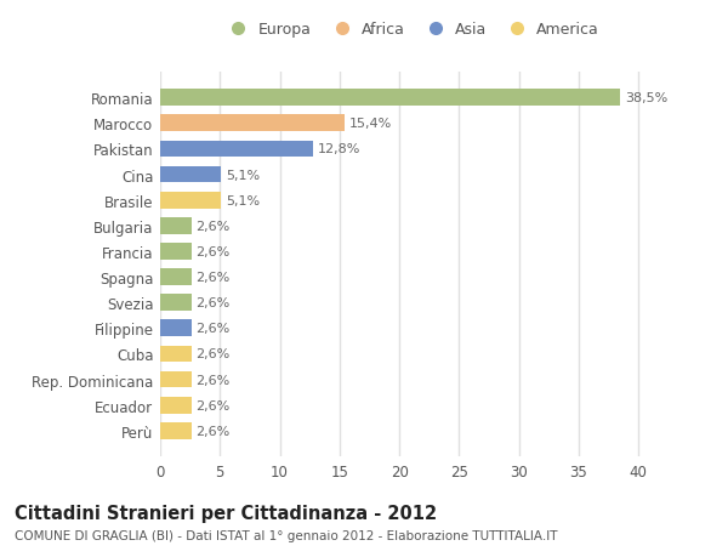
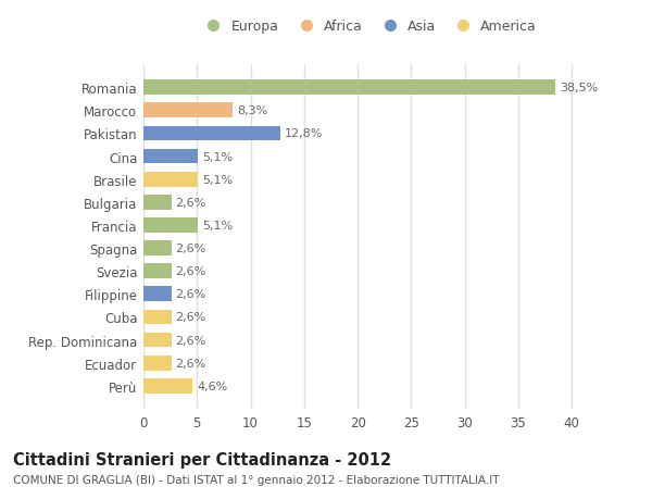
Marocco: 15,4% -> 8,3%
Francia: 2,6% -> 5,1%
Perù: 2,6% -> 4,6%
